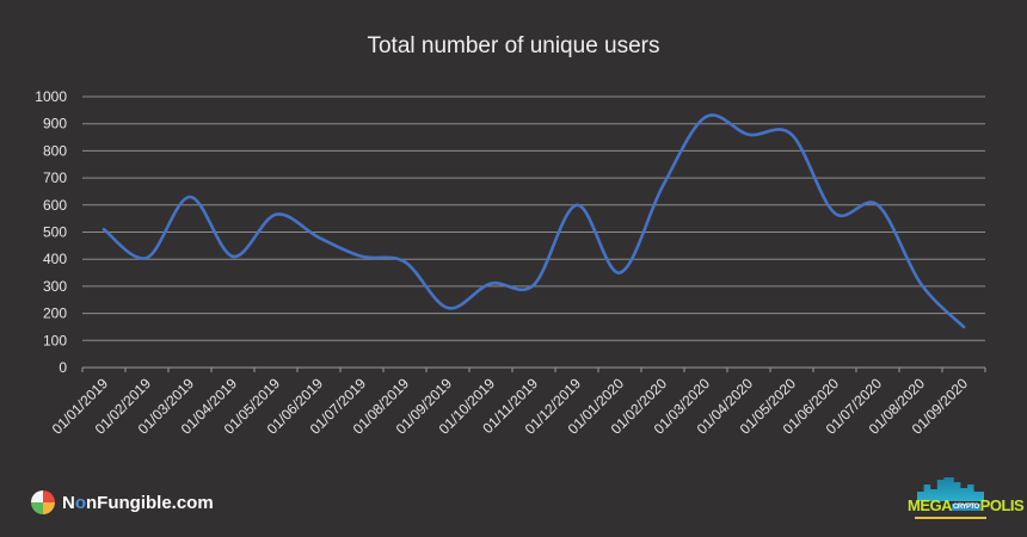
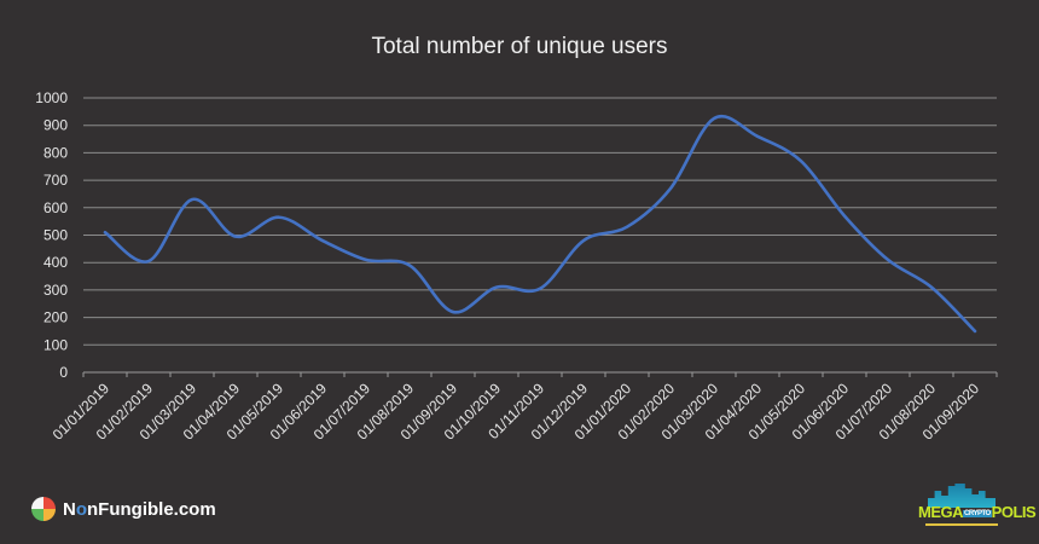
01/04/2019: 410 -> 500
01/12/2019: 600 -> 480
01/01/2020: 350 -> 530
01/05/2020: 860 -> 770
01/07/2020: 600 -> 410
